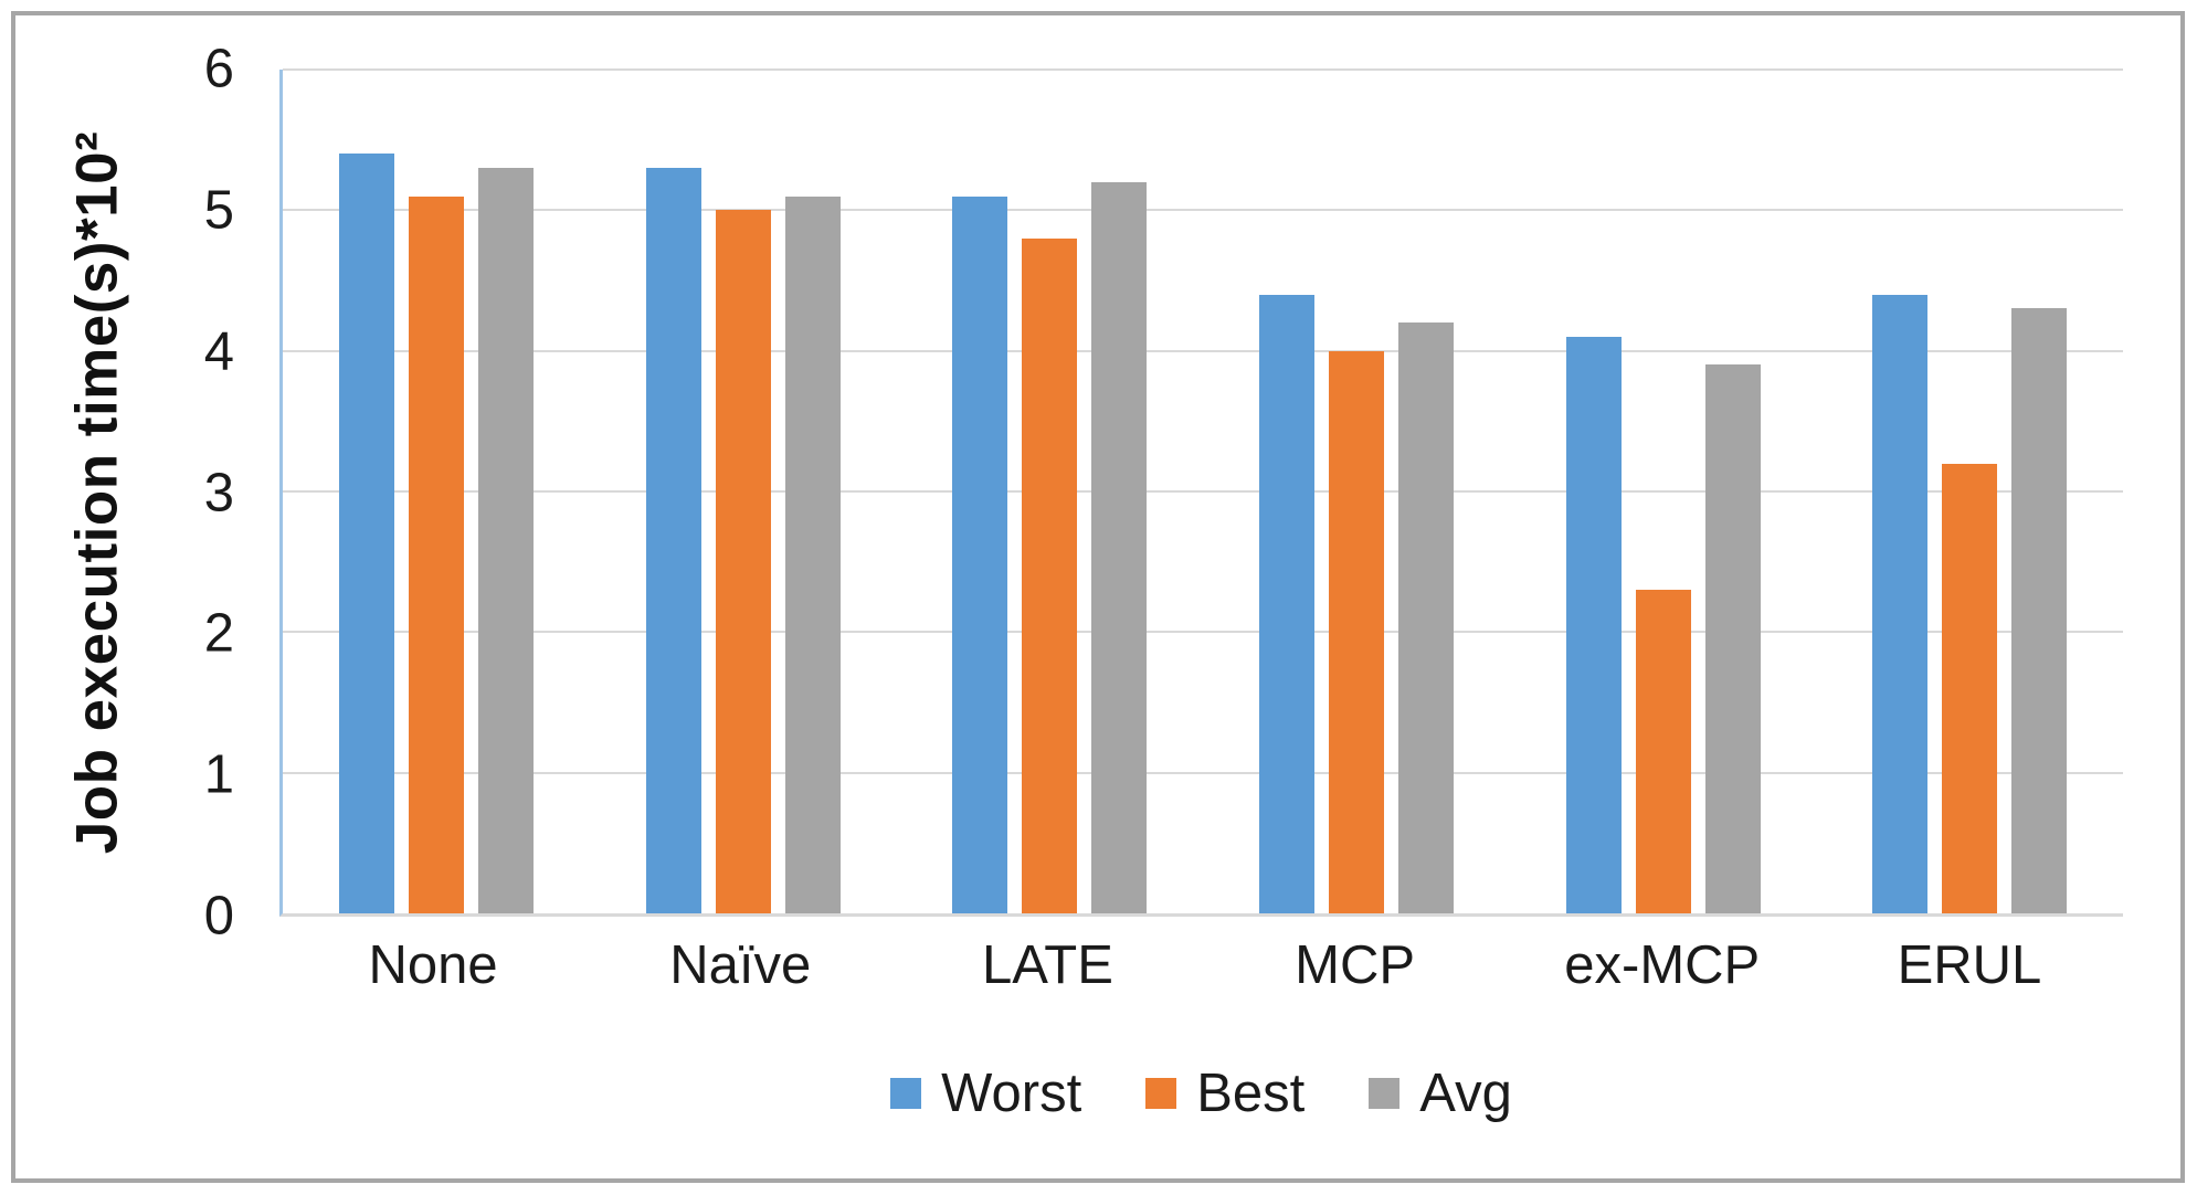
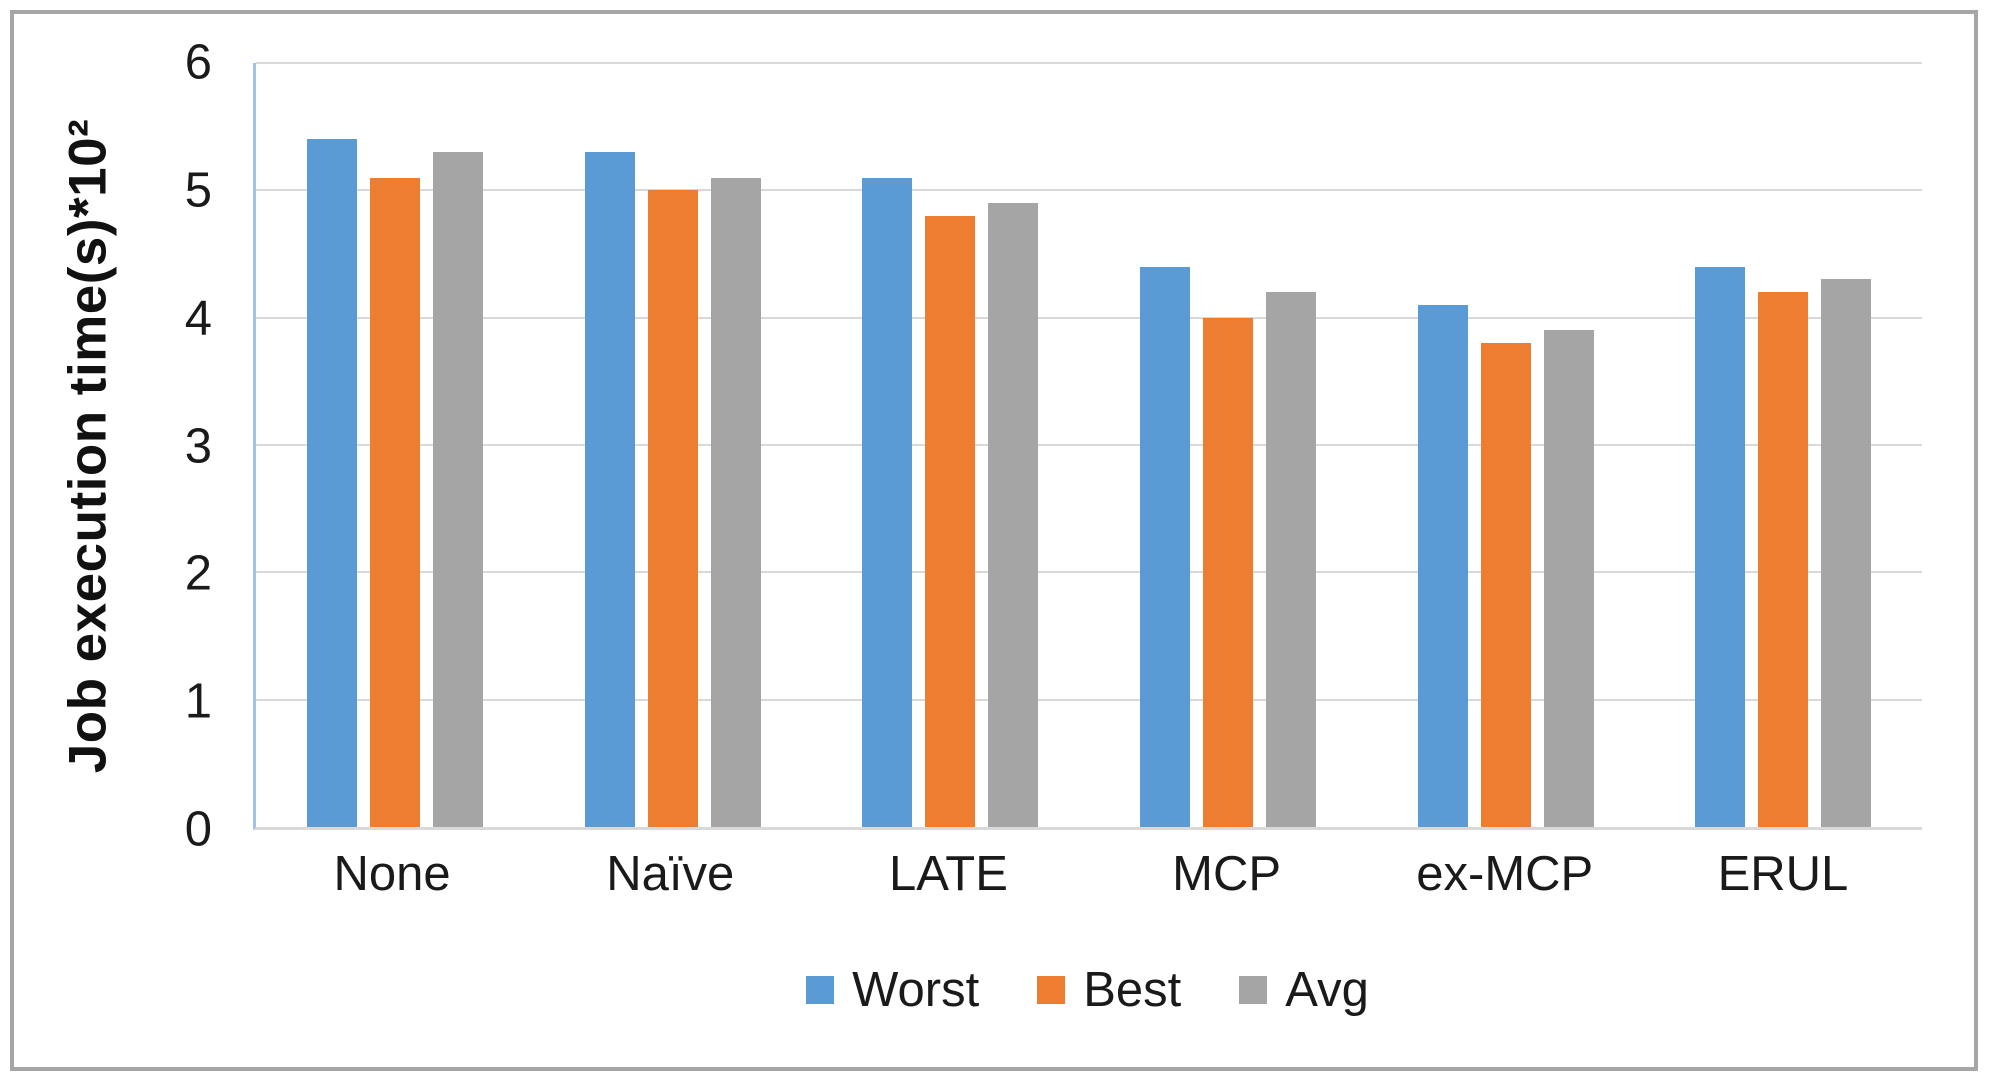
Avg/LATE: 5.2 -> 4.9
Best/ex-MCP: 2.3 -> 3.8
Best/ERUL: 3.2 -> 4.2
